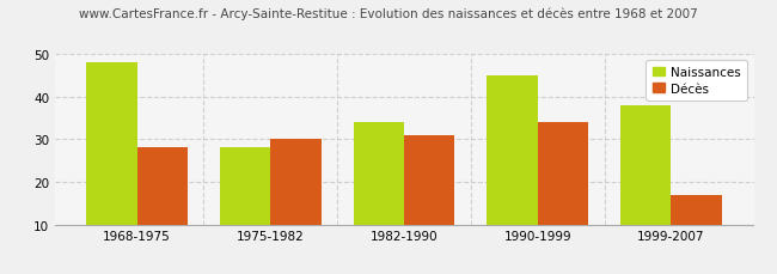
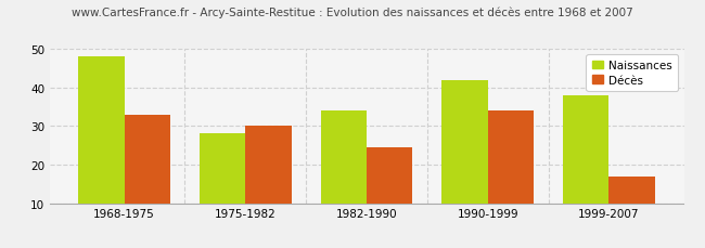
Décès/1968-1975: 28.0 -> 33.0
Décès/1982-1990: 31.0 -> 24.5
Naissances/1990-1999: 45 -> 42
